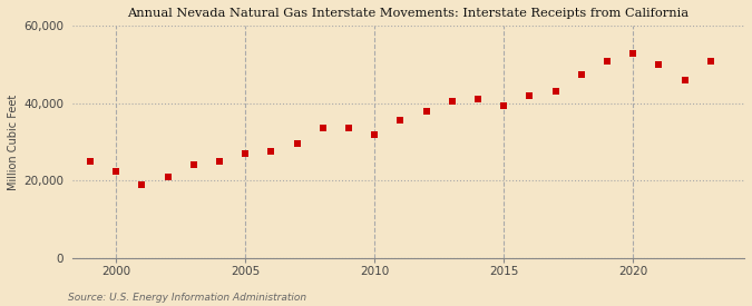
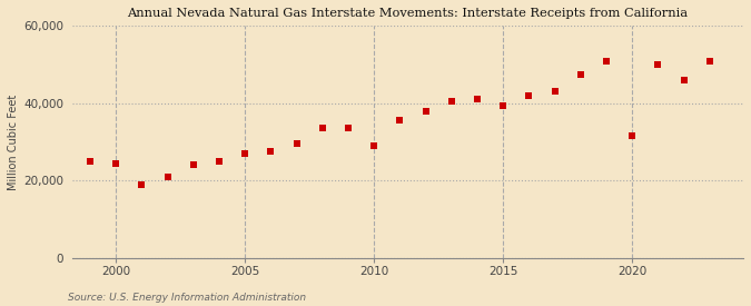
2000: 22,500 -> 24,500
2010: 32,000 -> 29,000
2020: 53,000 -> 31,500
